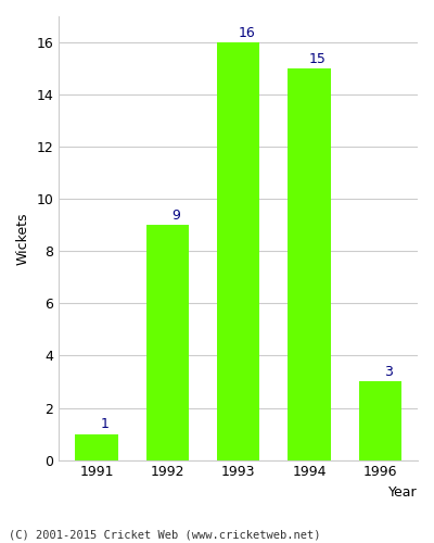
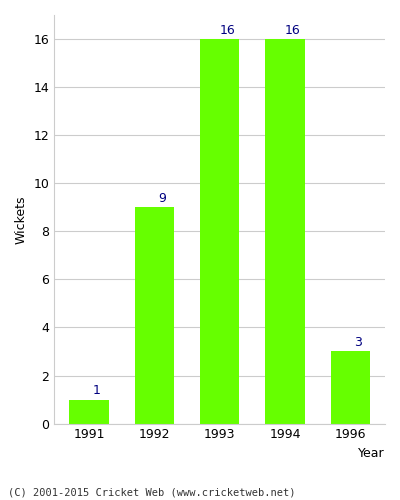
1994: 15 -> 16
